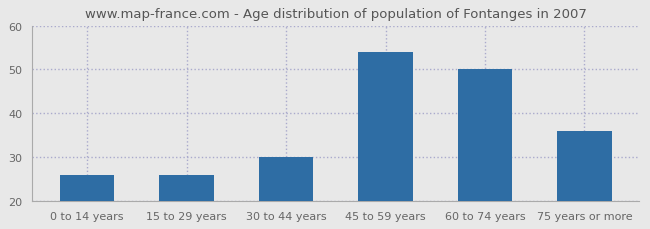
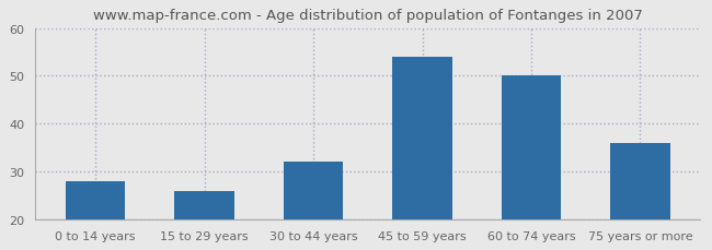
0 to 14 years: 26 -> 28
30 to 44 years: 30 -> 32
